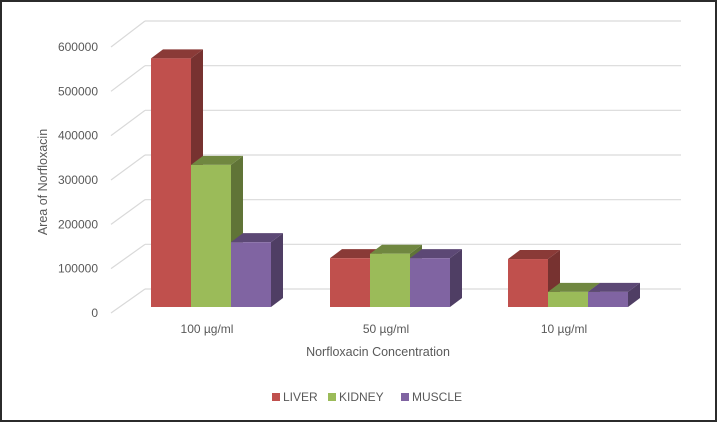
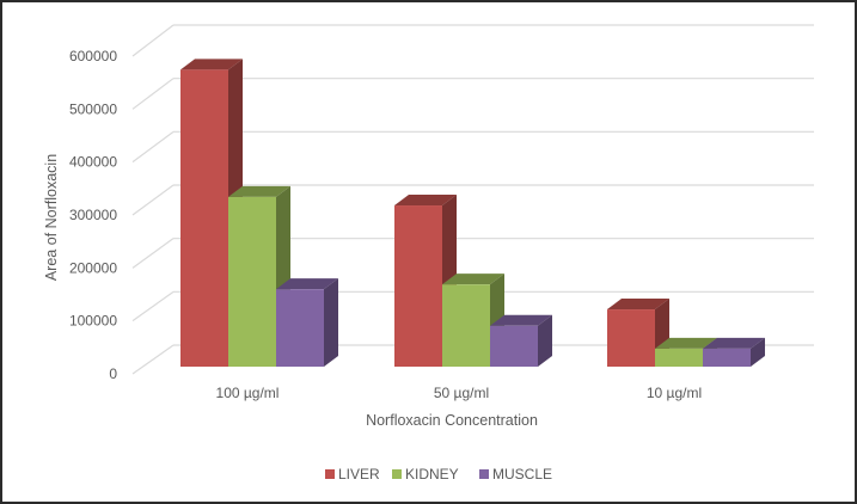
LIVER/50 µg/ml: 110000 -> 300000
KIDNEY/50 µg/ml: 120000 -> 160000
MUSCLE/50 µg/ml: 110000 -> 80000
